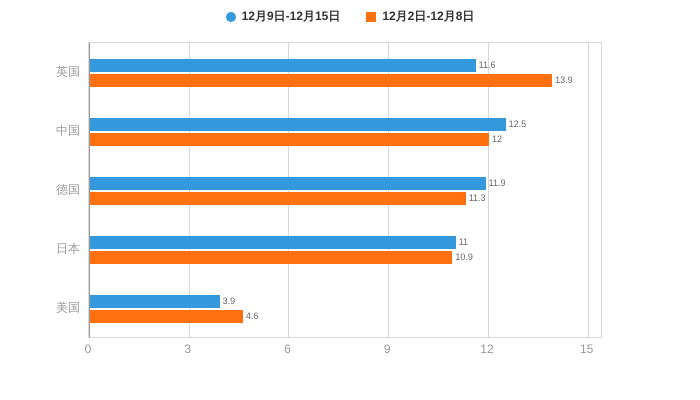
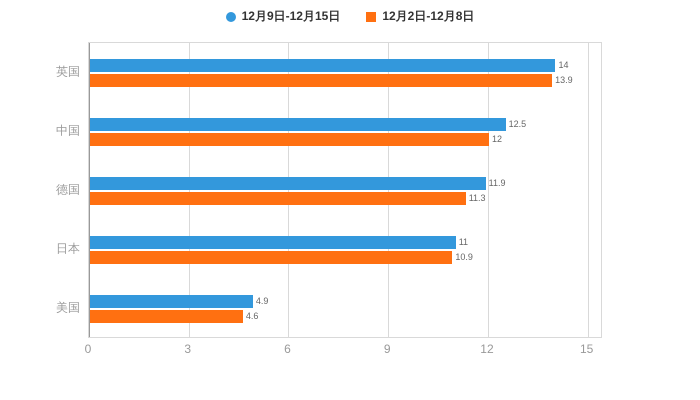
12月9日-12月15日/英国: 11.6 -> 14
12月9日-12月15日/美国: 3.9 -> 4.9
